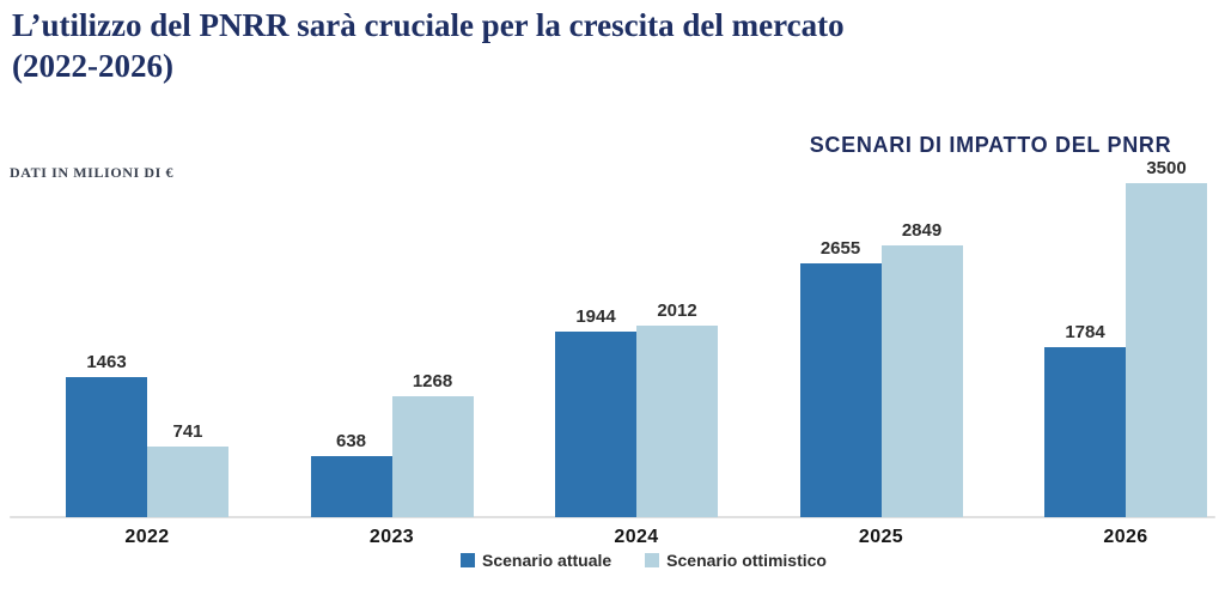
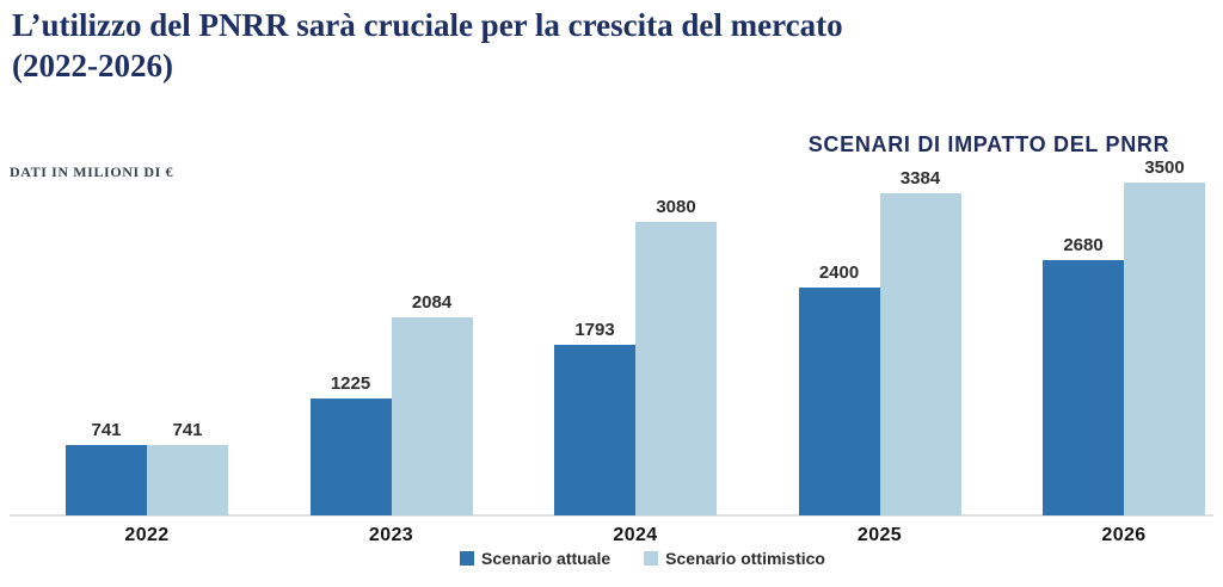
Scenario attuale/2022: 1463 -> 741
Scenario attuale/2023: 638 -> 1225
Scenario ottimistico/2023: 1268 -> 2084
Scenario attuale/2024: 1944 -> 1793
Scenario ottimistico/2024: 2012 -> 3080
Scenario attuale/2025: 2655 -> 2400
Scenario ottimistico/2025: 2849 -> 3384
Scenario attuale/2026: 1784 -> 2680
